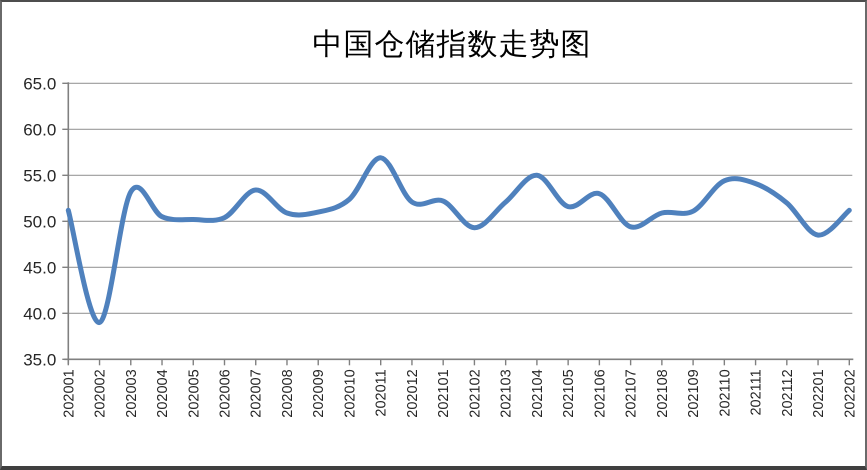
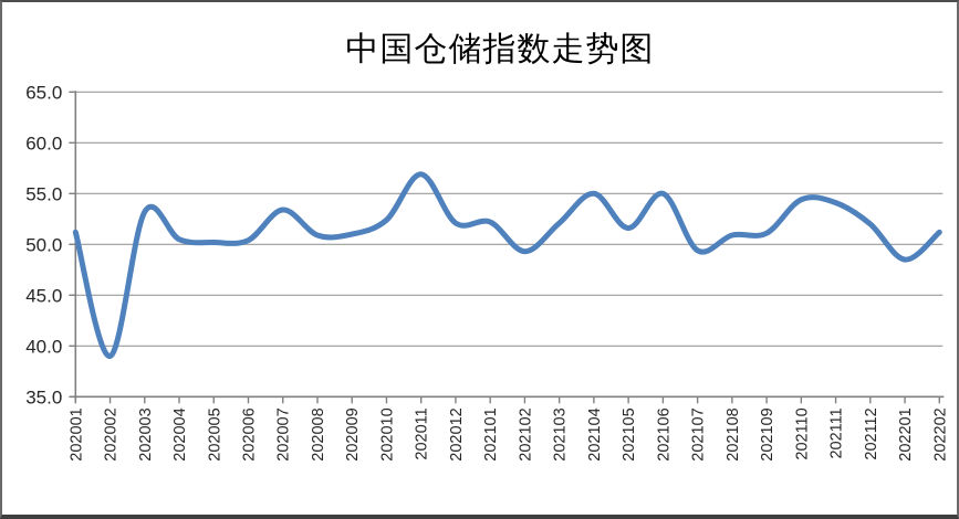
202106: 53 -> 55
